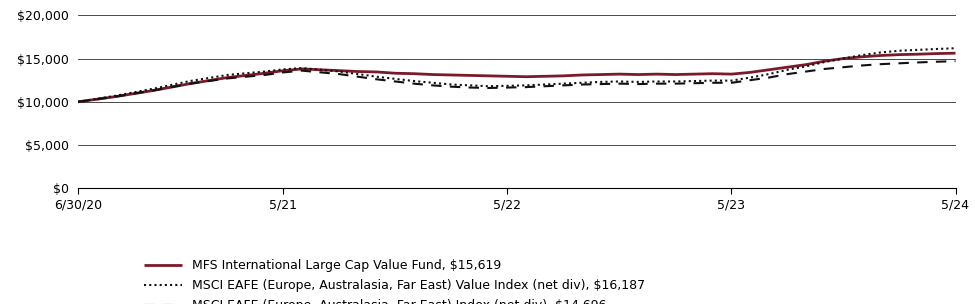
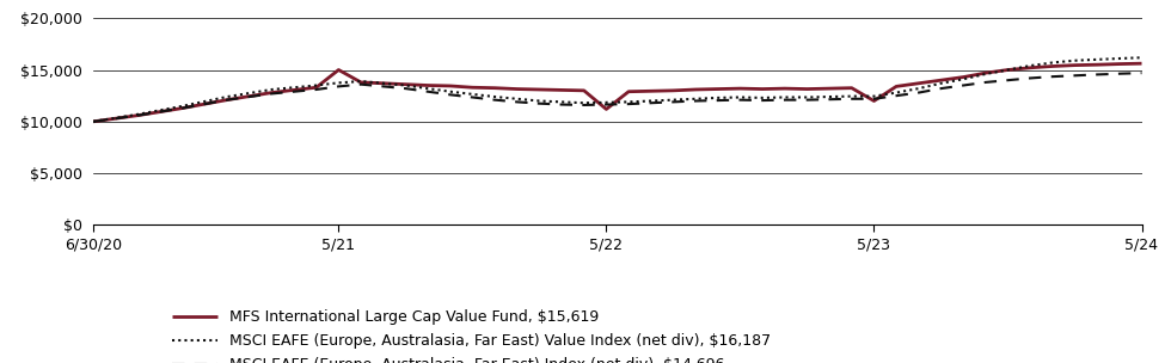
MFS International Large Cap Value Fund, $15,619/5/21: $13,600 -> $15,000
MFS International Large Cap Value Fund, $15,619/5/22: $13,000 -> $11,200
MFS International Large Cap Value Fund, $15,619/5/23: $13,200 -> $12,000
